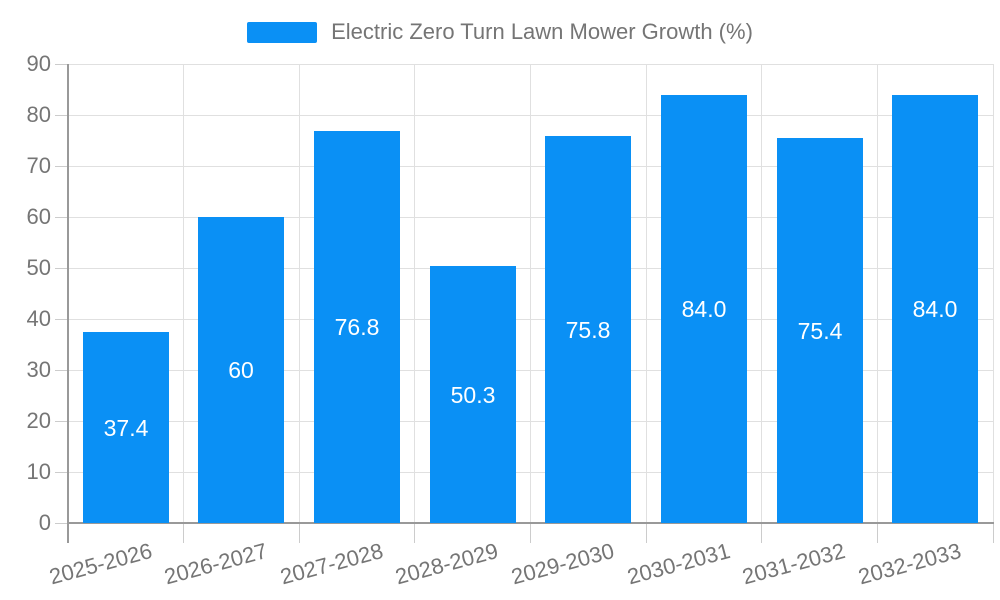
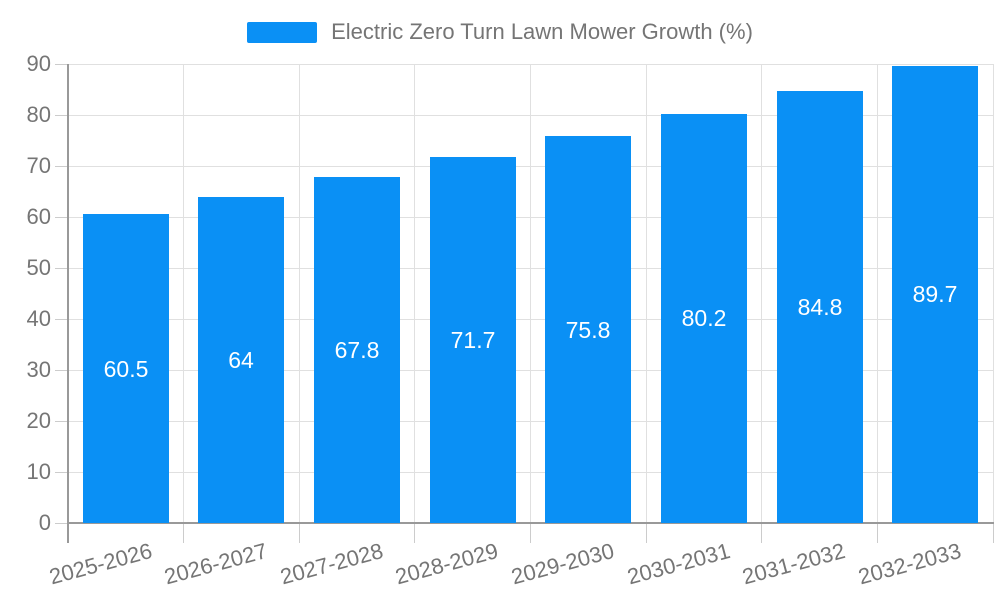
2025-2026: 37.4 -> 60.5
2026-2027: 60 -> 64
2027-2028: 76.8 -> 67.8
2028-2029: 50.3 -> 71.7
2030-2031: 84.0 -> 80.2
2031-2032: 75.4 -> 84.8
2032-2033: 84.0 -> 89.7
